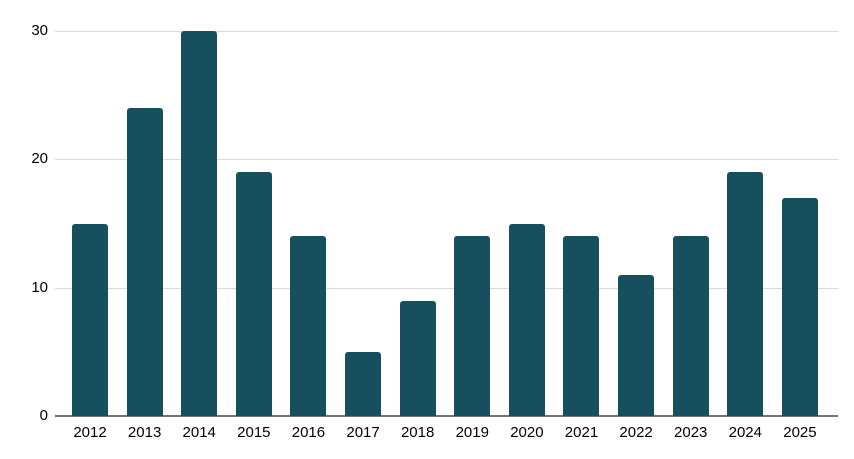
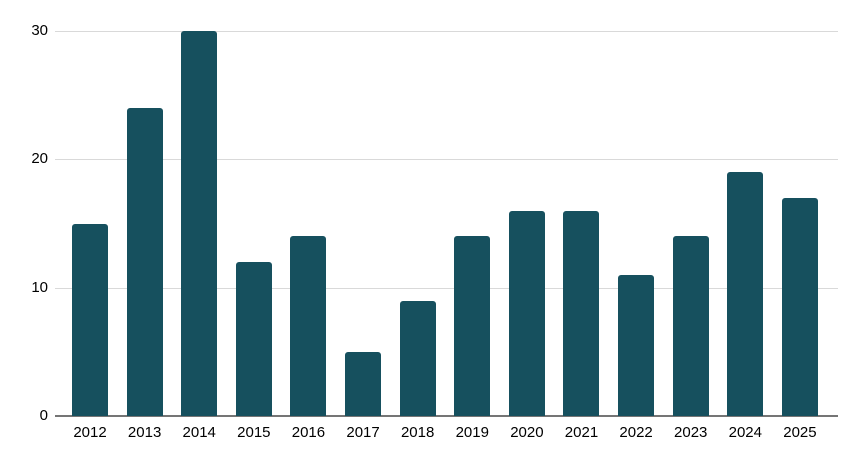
2015: 19 -> 12
2020: 15 -> 16
2021: 14 -> 16
